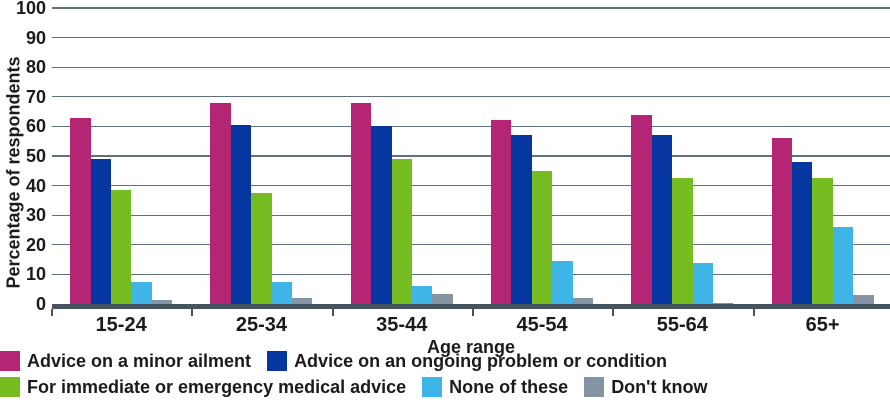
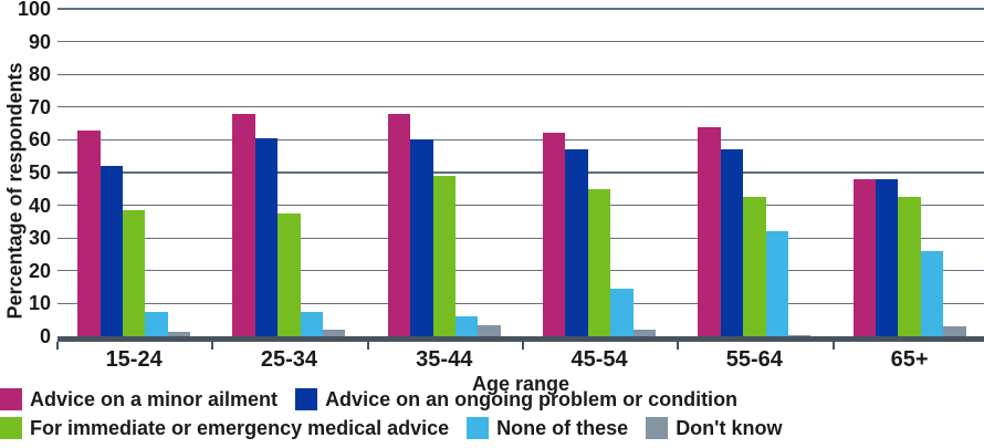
Advice on an ongoing problem or condition/15-24: 49 -> 52
None of these/55-64: 14 -> 32
Advice on a minor ailment/65+: 56 -> 48
